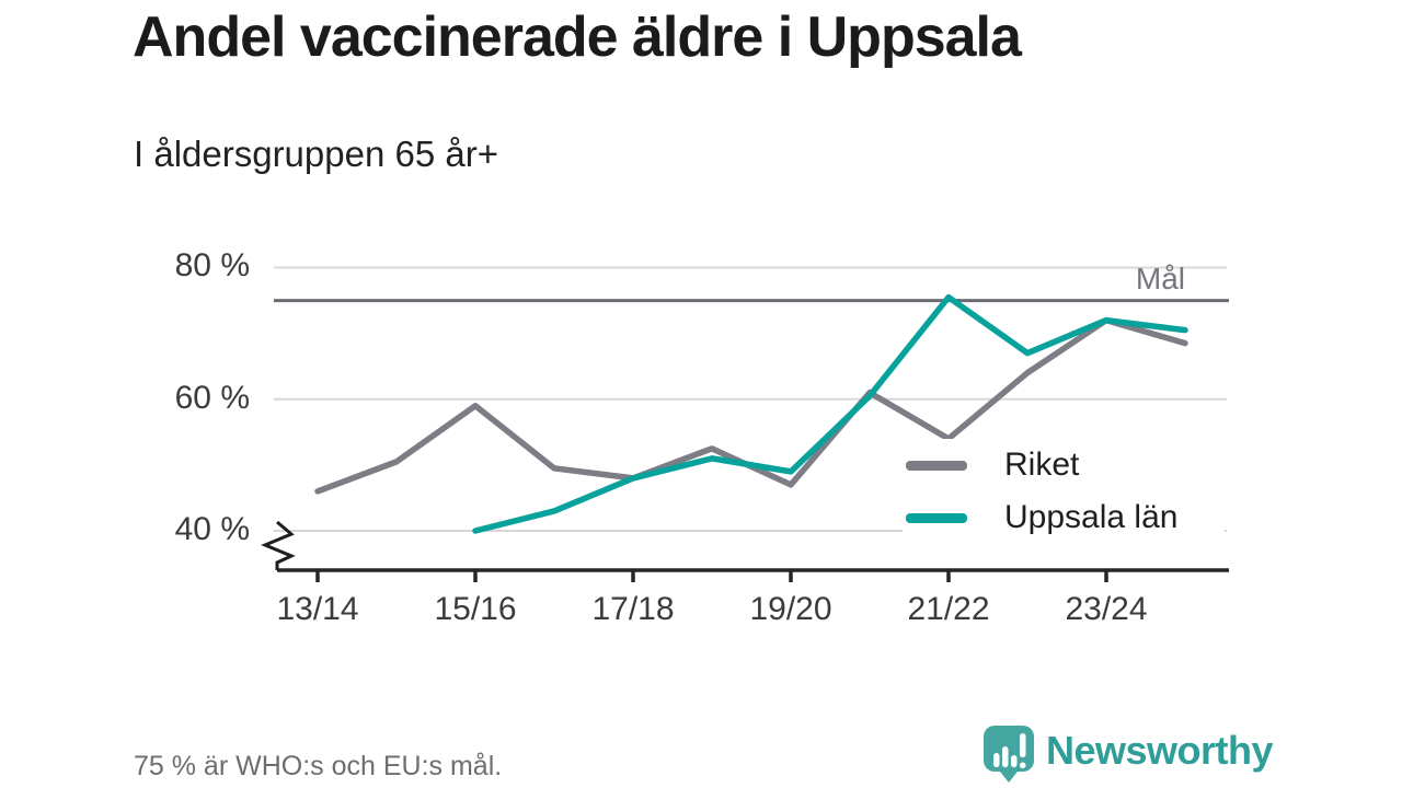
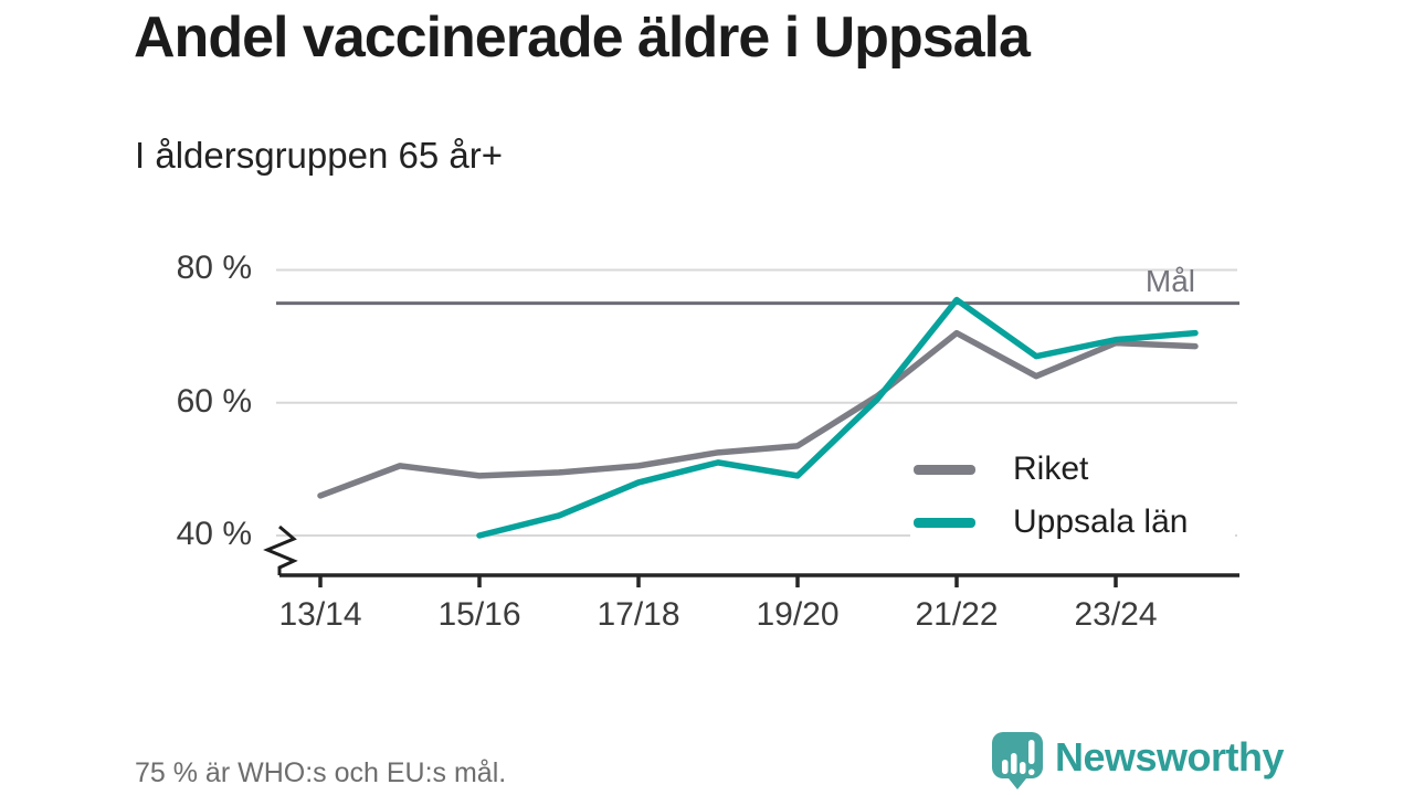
Riket/15/16: 59% -> 49%
Riket/17/18: 48% -> 50%
Riket/19/20: 47% -> 54%
Riket/21/22: 54% -> 70%
Riket/23/24: 72% -> 69%
Uppsala län/23/24: 72% -> 70%
